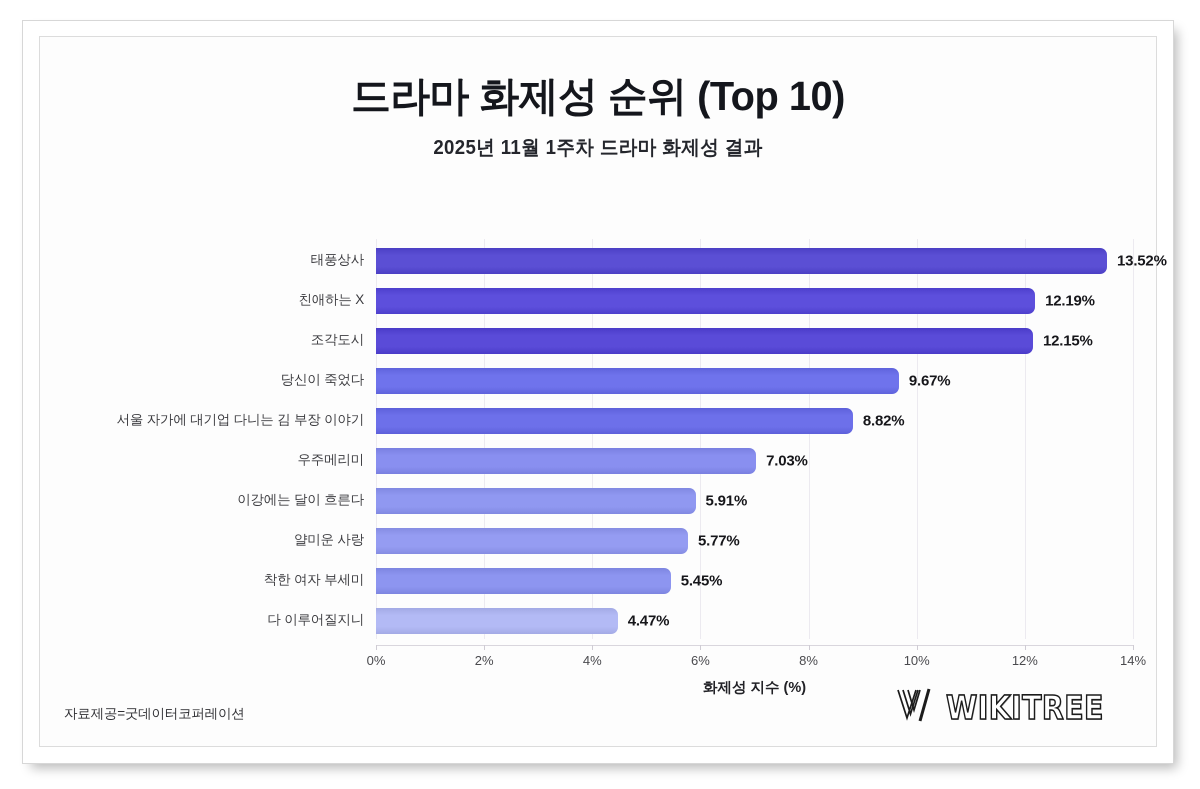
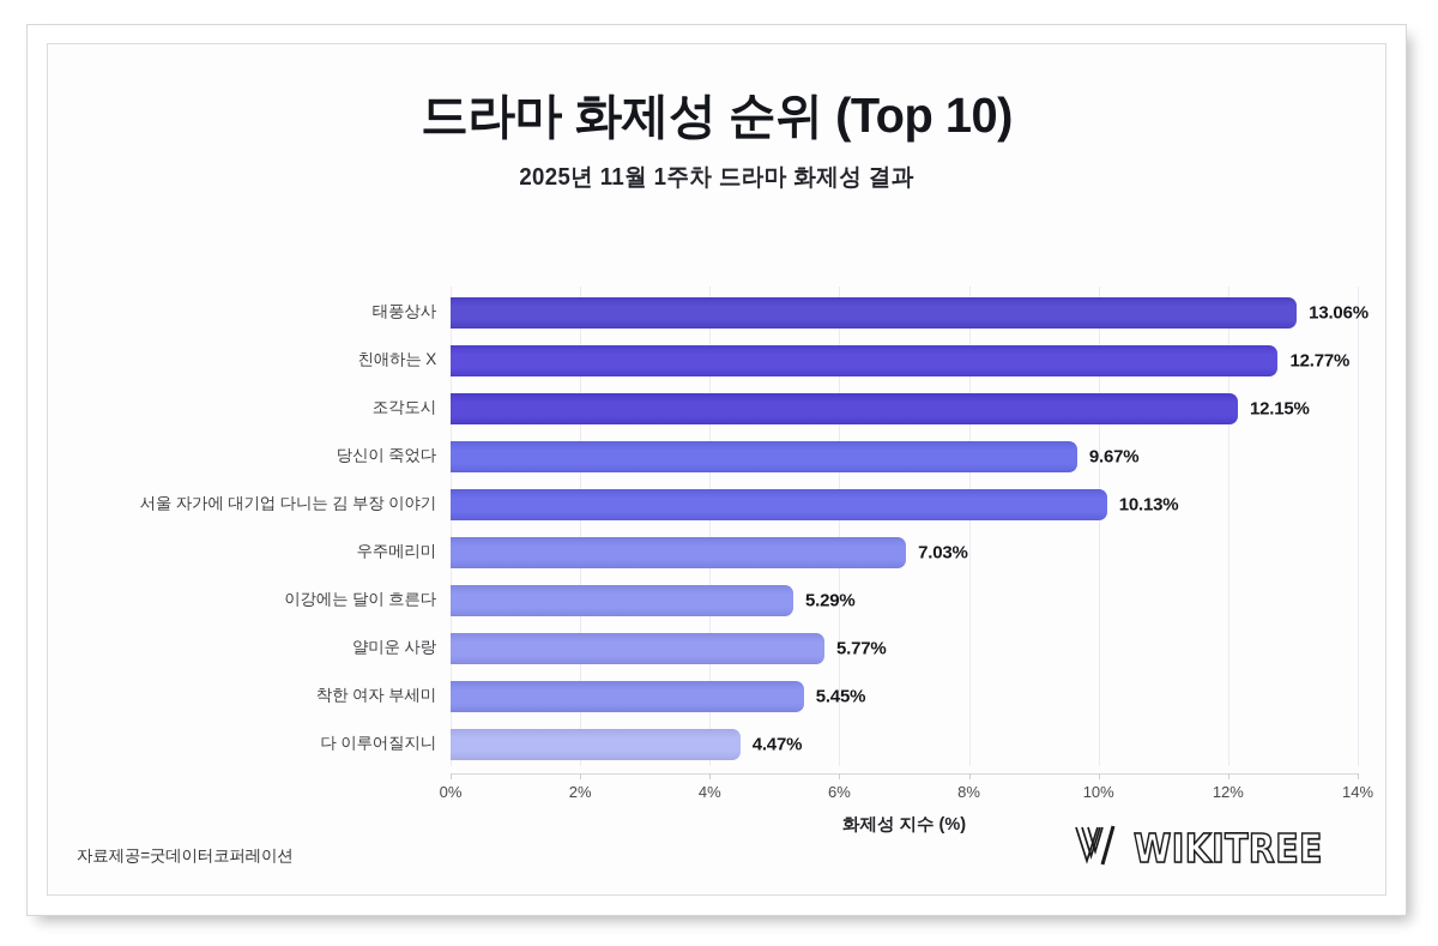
태풍상사: 13.52% -> 13.06%
친애하는 X: 12.19% -> 12.77%
서울 자가에 대기업 다니는 김 부장 이야기: 8.82% -> 10.13%
이강에는 달이 흐른다: 5.91% -> 5.29%
